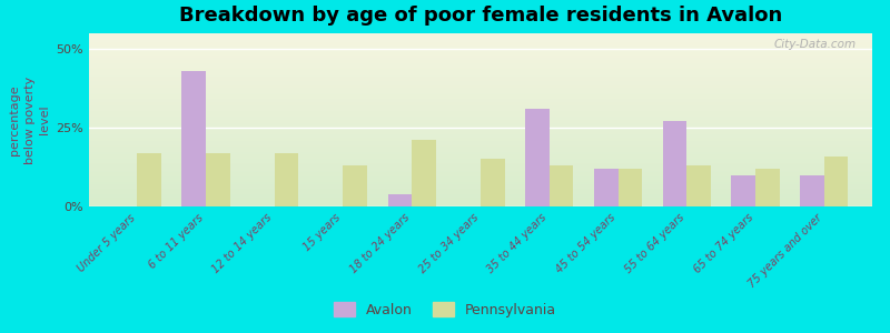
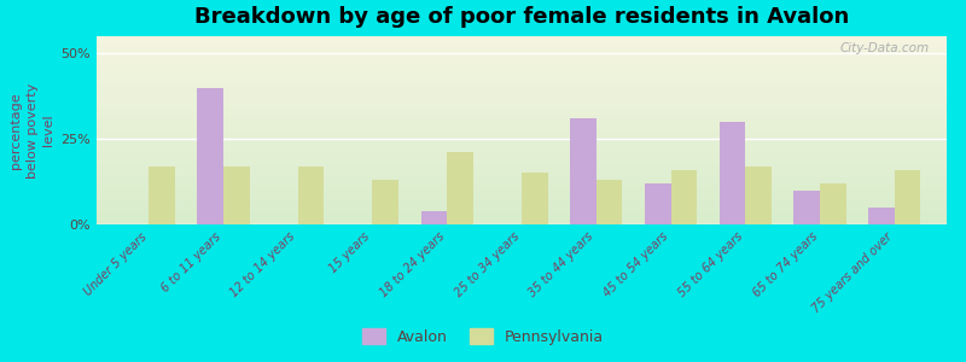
Avalon/6 to 11 years: 43% -> 40%
Pennsylvania/45 to 54 years: 12% -> 16%
Avalon/55 to 64 years: 27% -> 30%
Pennsylvania/55 to 64 years: 13% -> 17%
Avalon/75 years and over: 10% -> 5%
